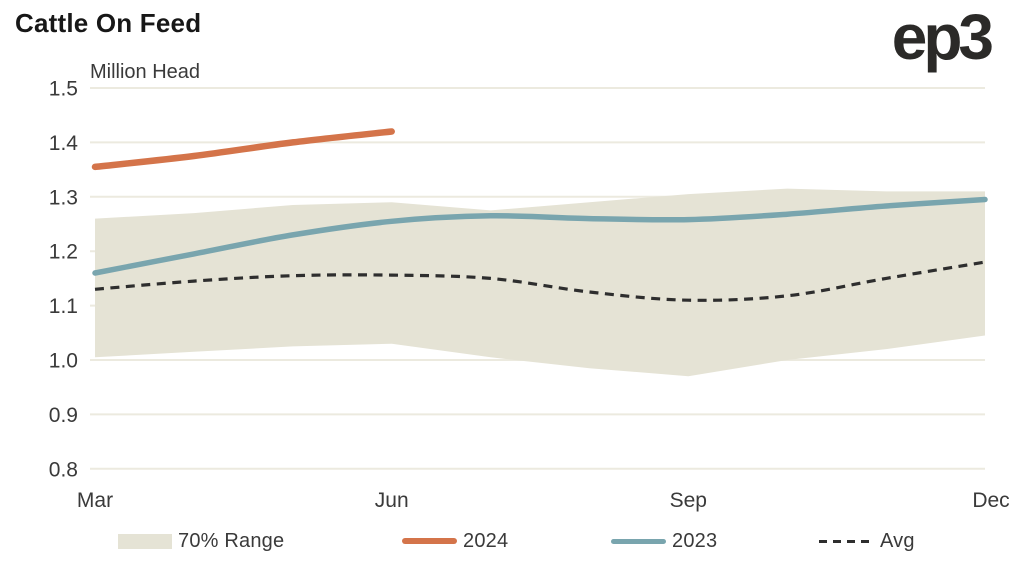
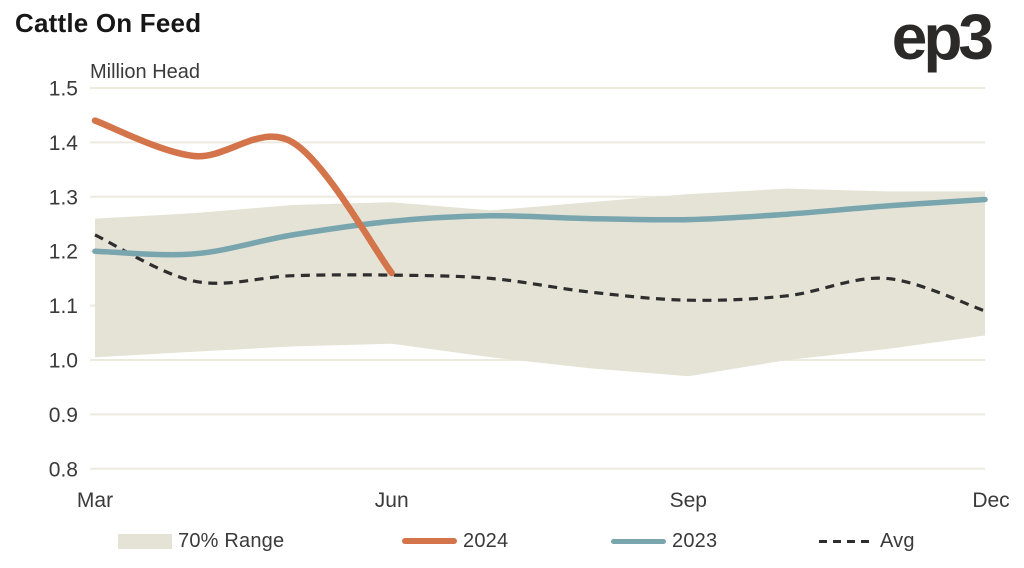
2024/Mar: 1.35 -> 1.44
2023/Mar: 1.16 -> 1.20
Avg/Mar: 1.13 -> 1.23
2024/Jun: 1.42 -> 1.16
Avg/Dec: 1.18 -> 1.09
